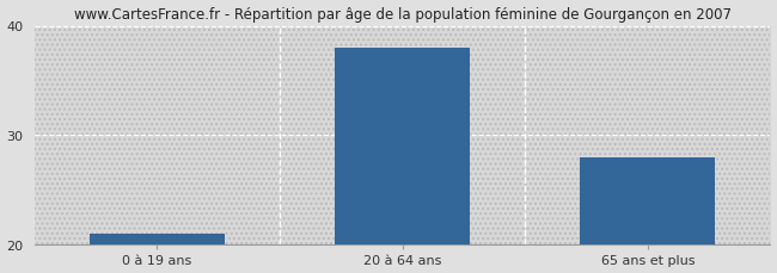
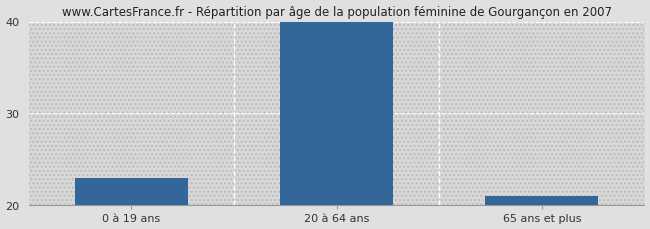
0 à 19 ans: 21 -> 23
20 à 64 ans: 38 -> 40
65 ans et plus: 28 -> 21
